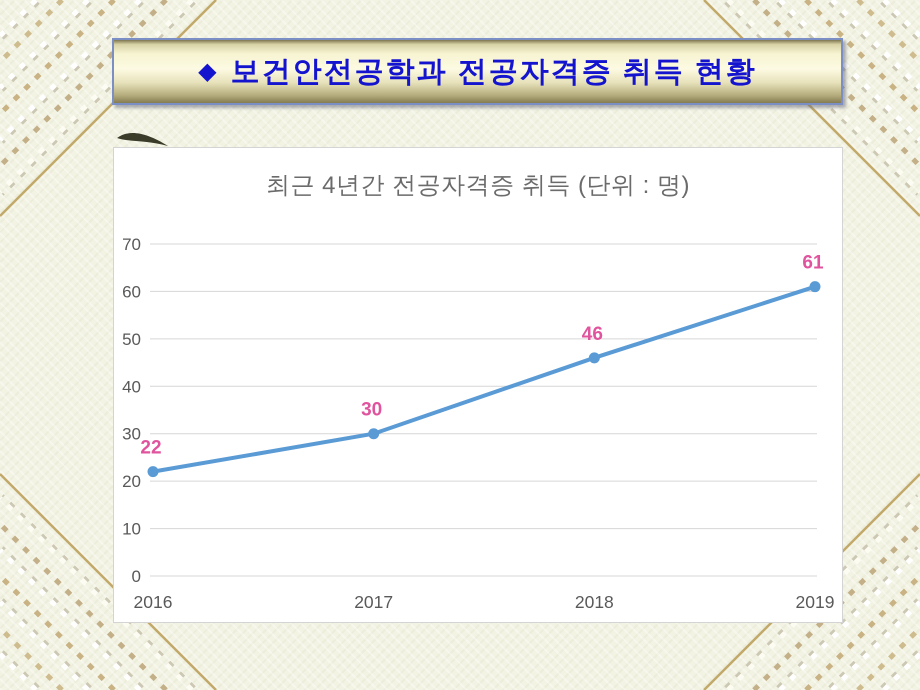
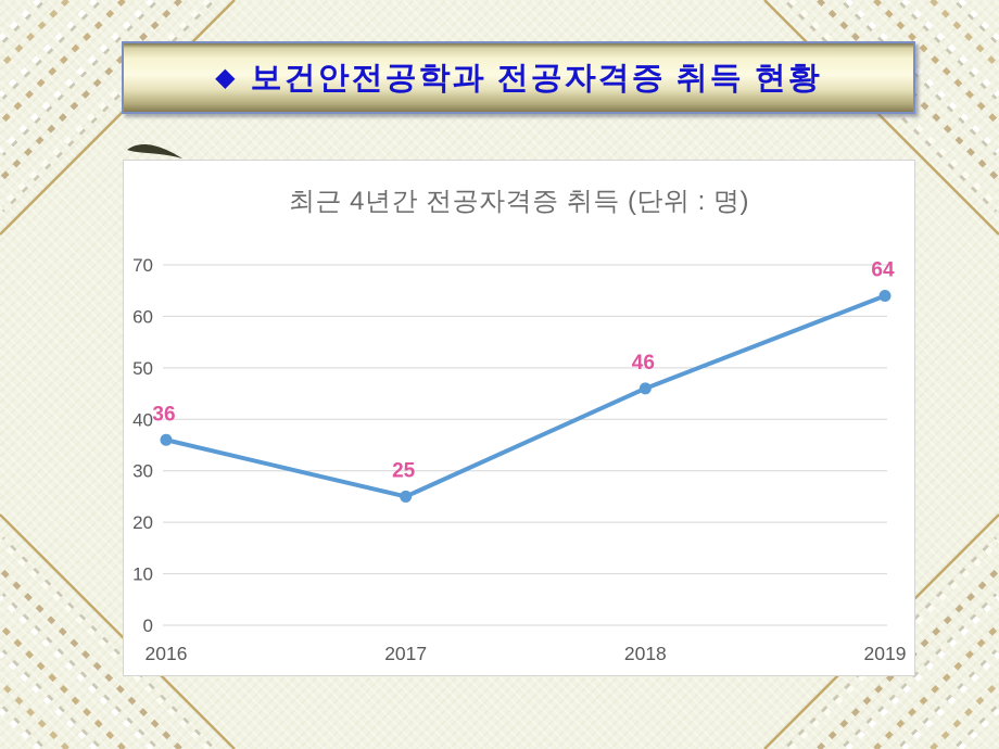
2016: 22 -> 36
2017: 30 -> 25
2019: 61 -> 64
